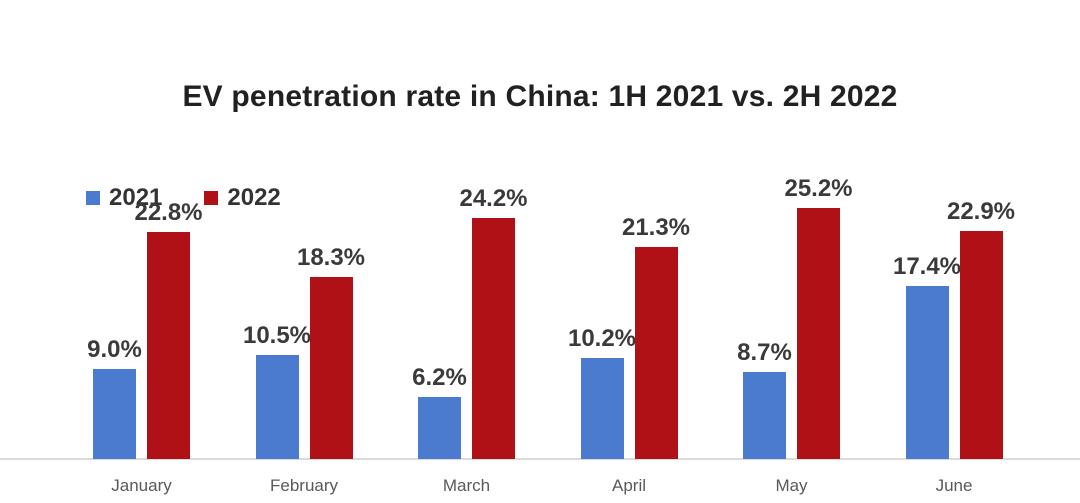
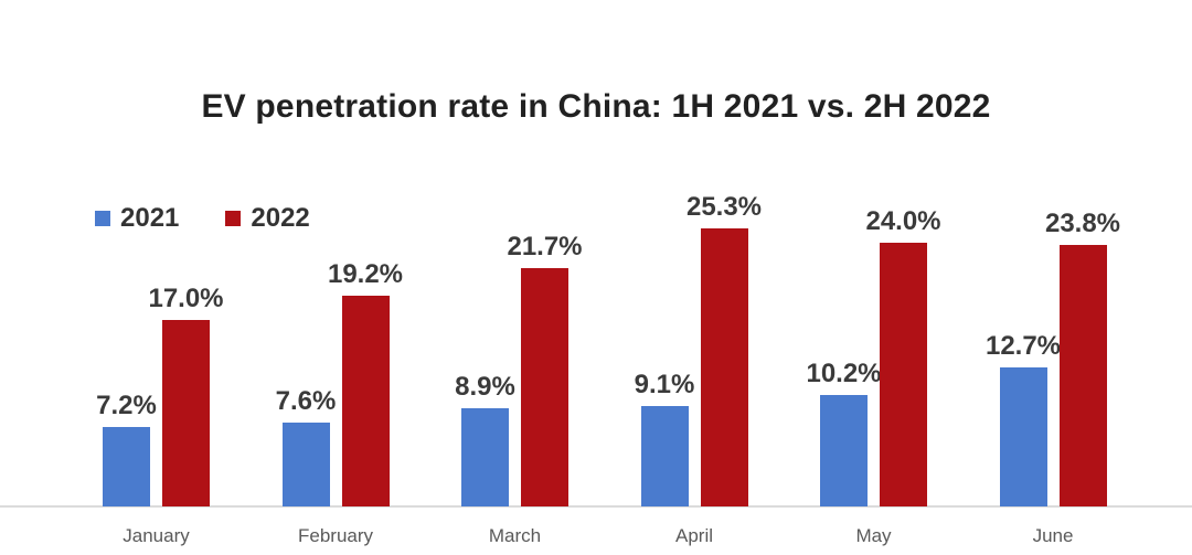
2021/January: 9.0% -> 7.2%
2022/January: 22.8% -> 17.0%
2021/February: 10.5% -> 7.6%
2022/February: 18.3% -> 19.2%
2021/March: 6.2% -> 8.9%
2022/March: 24.2% -> 21.7%
2021/April: 10.2% -> 9.1%
2022/April: 21.3% -> 25.3%
2021/May: 8.7% -> 10.2%
2022/May: 25.2% -> 24.0%
2021/June: 17.4% -> 12.7%
2022/June: 22.9% -> 23.8%
